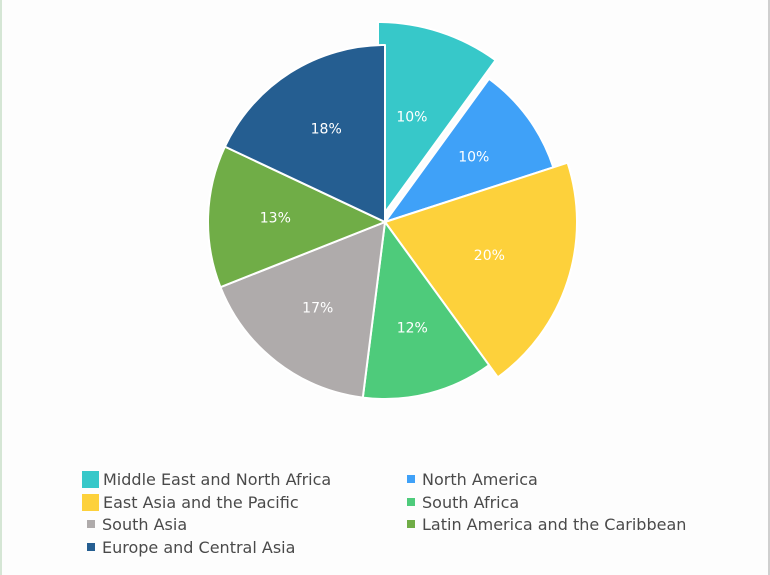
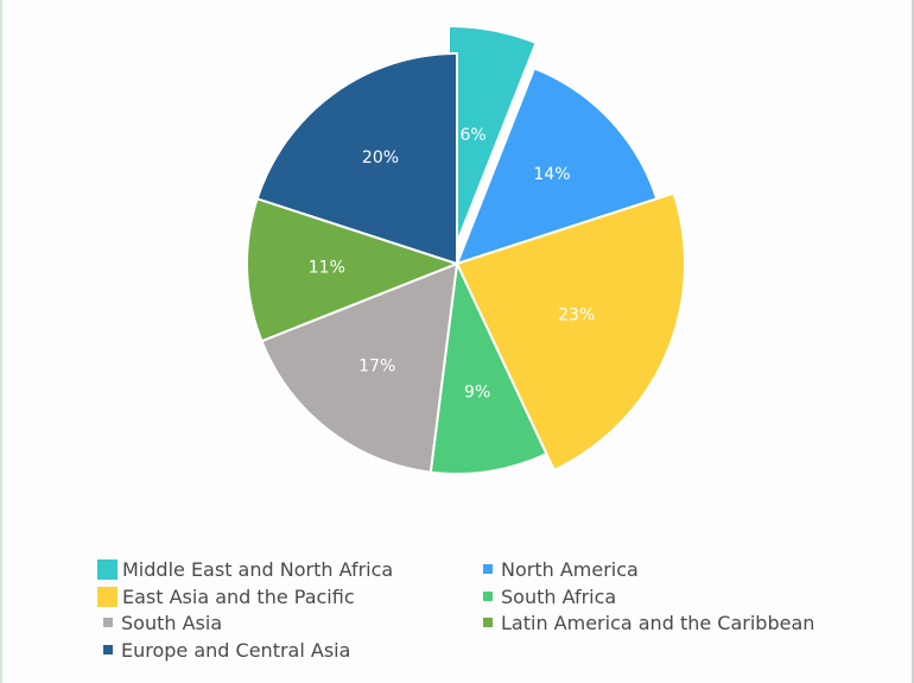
Middle East and North Africa: 10% -> 6%
North America: 10% -> 14%
East Asia and the Pacific: 20% -> 23%
South Africa: 12% -> 9%
Latin America and the Caribbean: 13% -> 11%
Europe and Central Asia: 18% -> 20%
